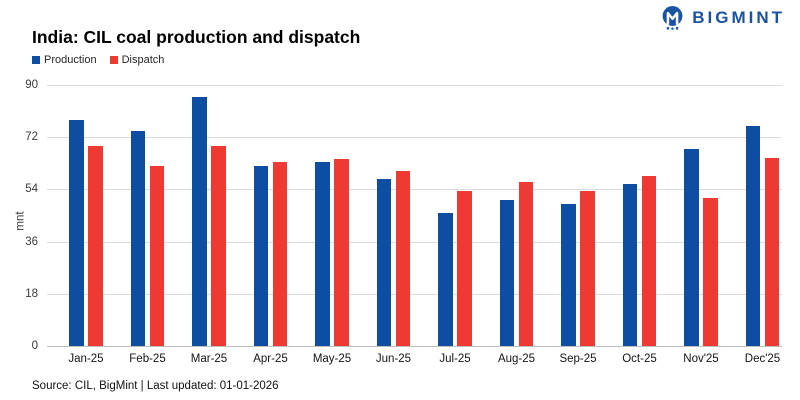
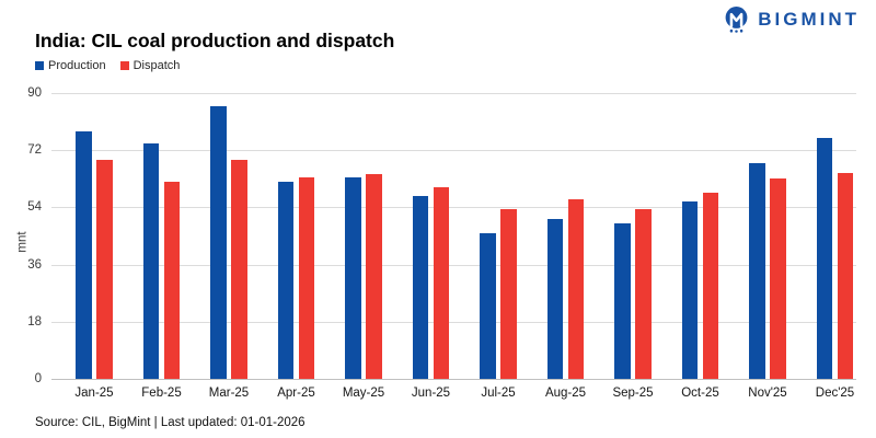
Dispatch/Nov'25: 51 -> 63
